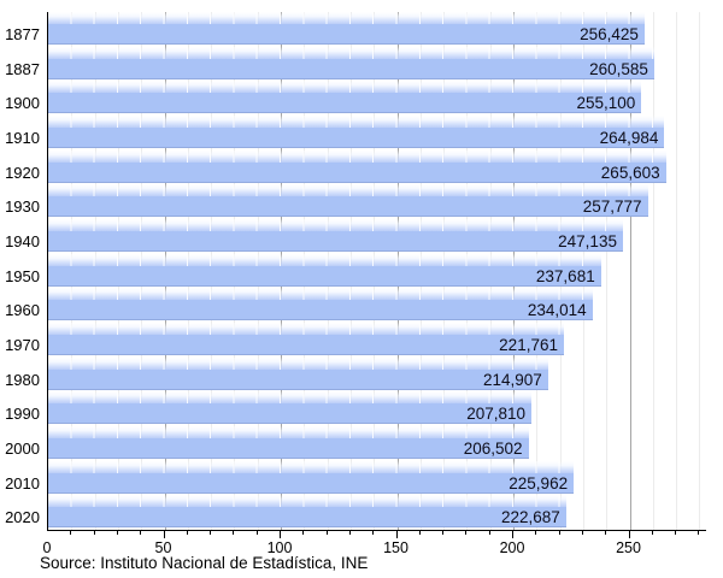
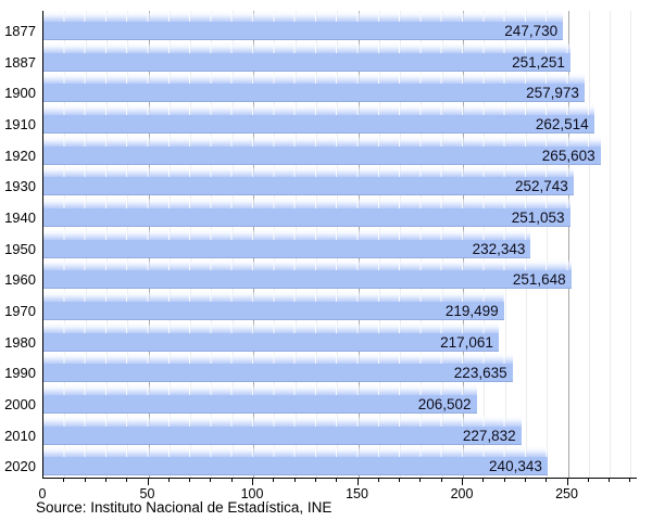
1877: 256,425 -> 247,730
1887: 260,585 -> 251,251
1900: 255,100 -> 257,973
1910: 264,984 -> 262,514
1930: 257,777 -> 252,743
1940: 247,135 -> 251,053
1950: 237,681 -> 232,343
1960: 234,014 -> 251,648
1970: 221,761 -> 219,499
1980: 214,907 -> 217,061
1990: 207,810 -> 223,635
2010: 225,962 -> 227,832
2020: 222,687 -> 240,343
